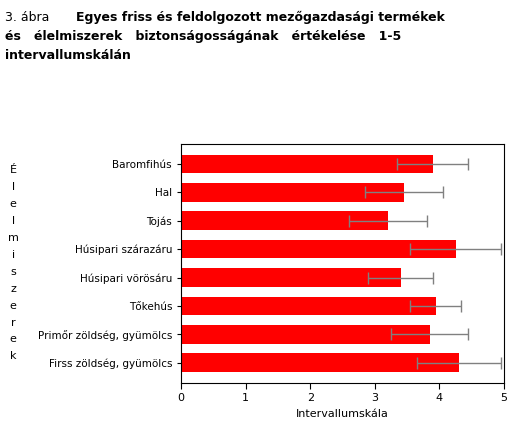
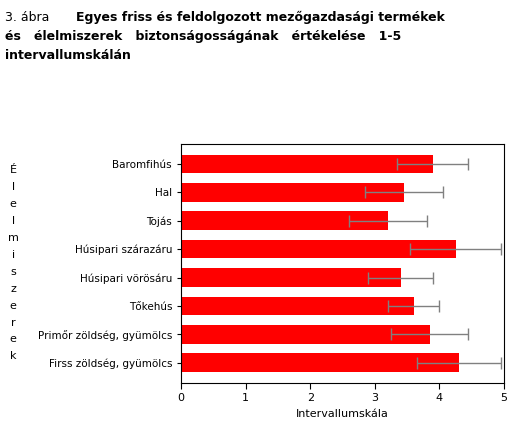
Tőkehús: 3.94 -> 3.60
